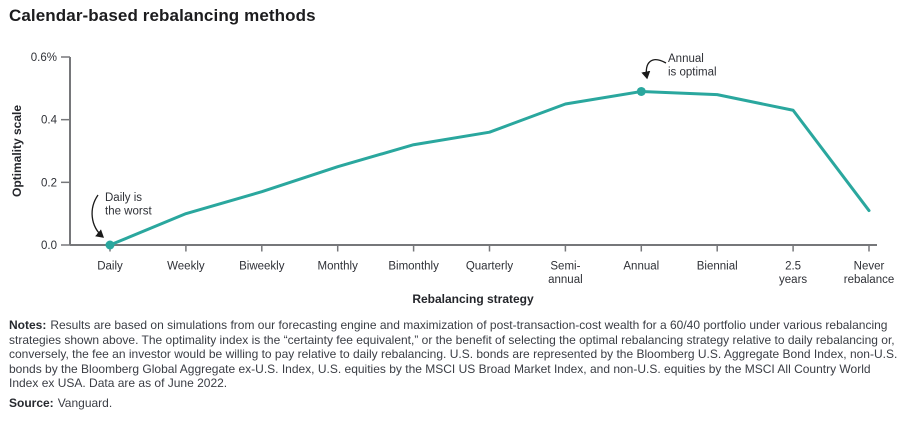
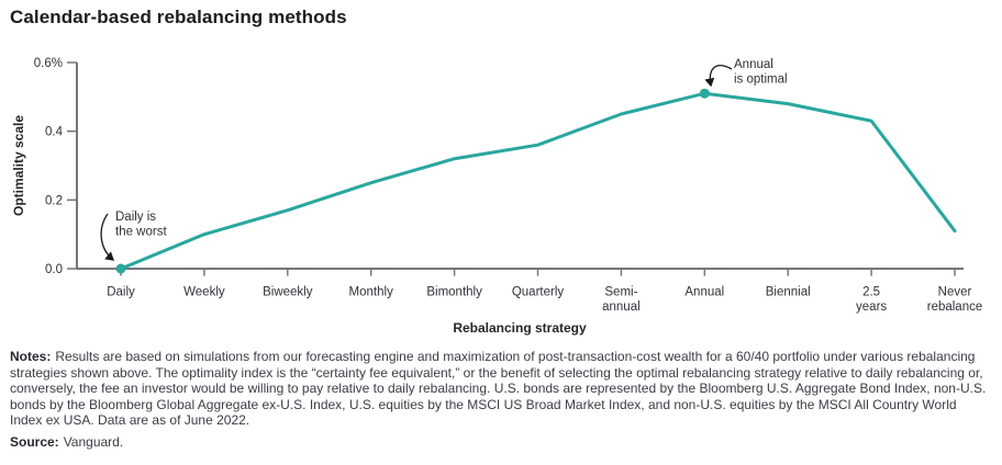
Annual: 0.49% -> 0.51%
